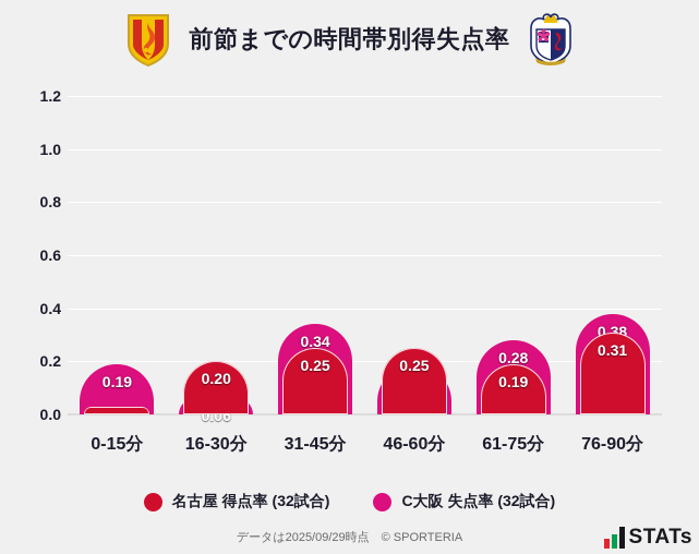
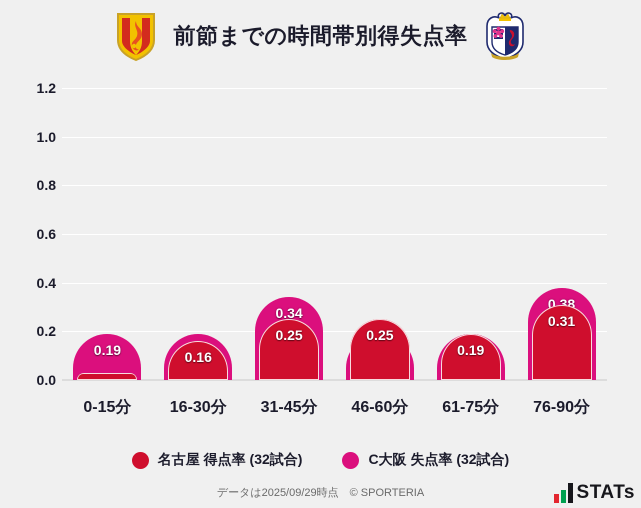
C大阪 失点率 (32試合)/16-30分: 0.06 -> 0.19
名古屋 得点率 (32試合)/16-30分: 0.20 -> 0.16
C大阪 失点率 (32試合)/61-75分: 0.28 -> 0.19
